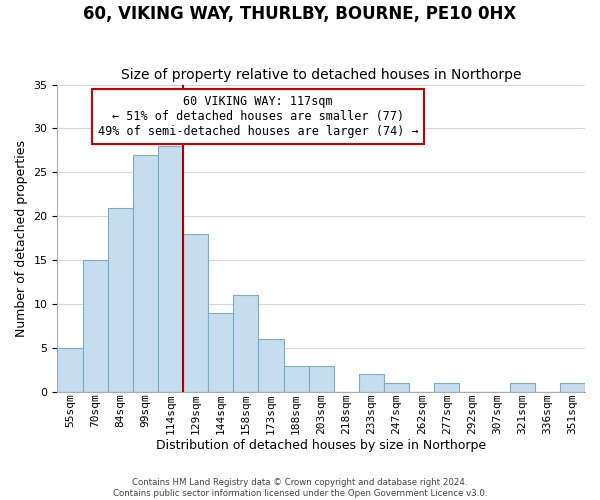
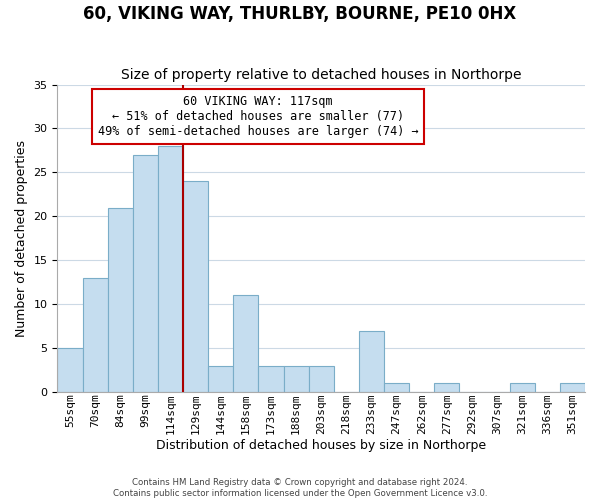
70sqm: 15 -> 13
129sqm: 18 -> 24
144sqm: 9 -> 3
173sqm: 6 -> 3
233sqm: 2 -> 7
